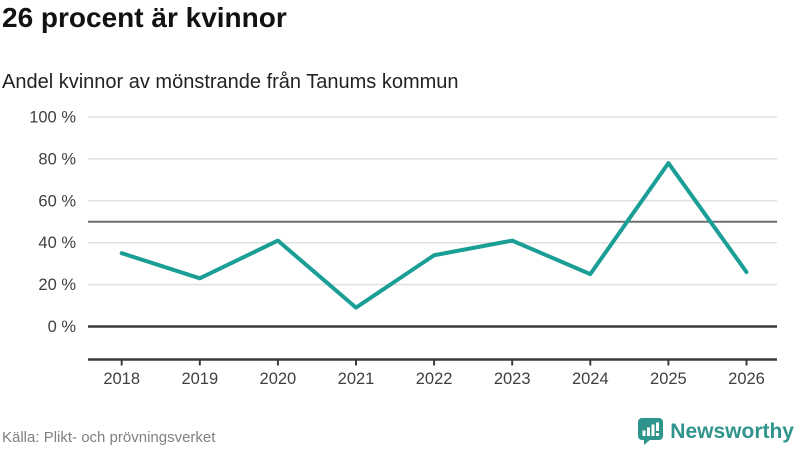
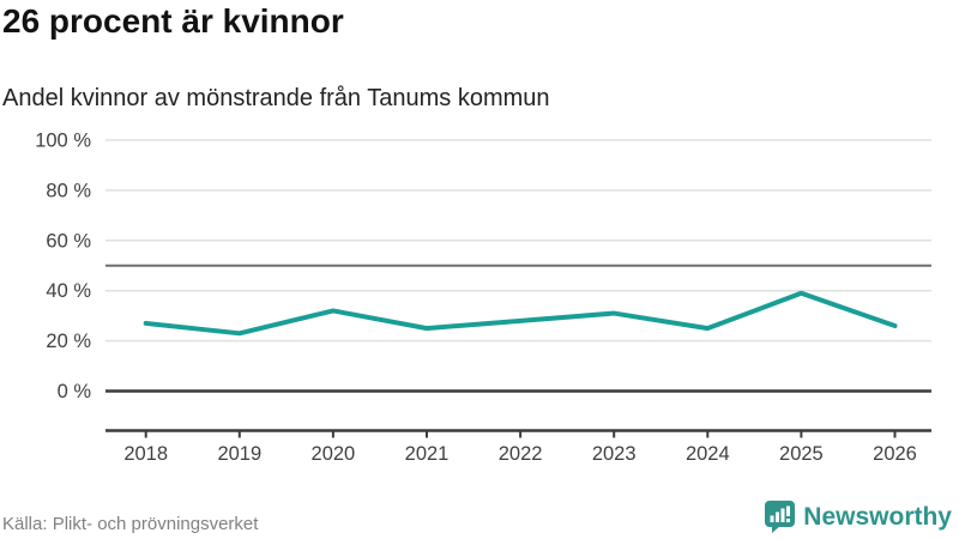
2018: 35% -> 27%
2020: 41% -> 32%
2021: 9% -> 25%
2022: 34% -> 28%
2023: 41% -> 31%
2025: 78% -> 39%
